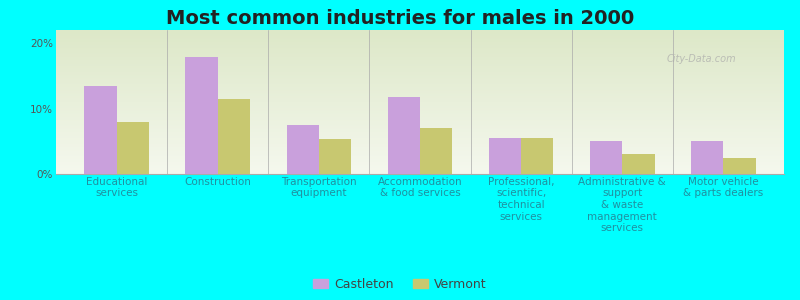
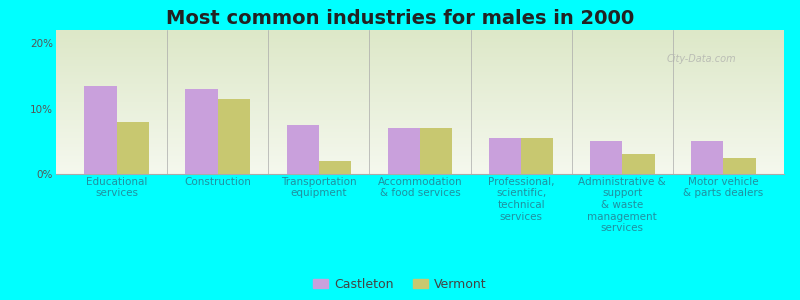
Castleton/Construction: 17.8% -> 13.0%
Vermont/Transportation equipment: 5.4% -> 2.0%
Castleton/Accommodation & food services: 11.8% -> 7.0%
